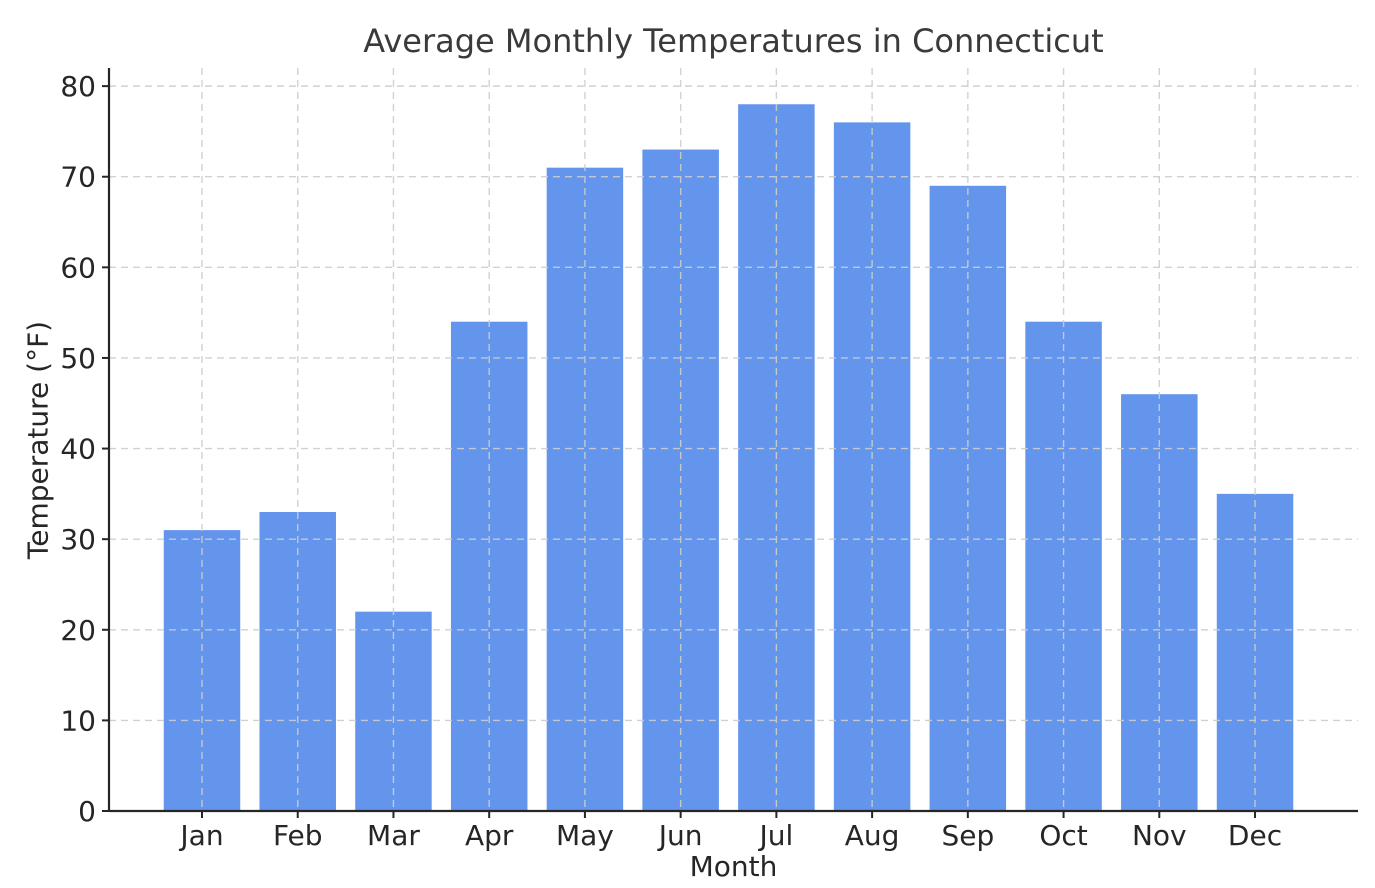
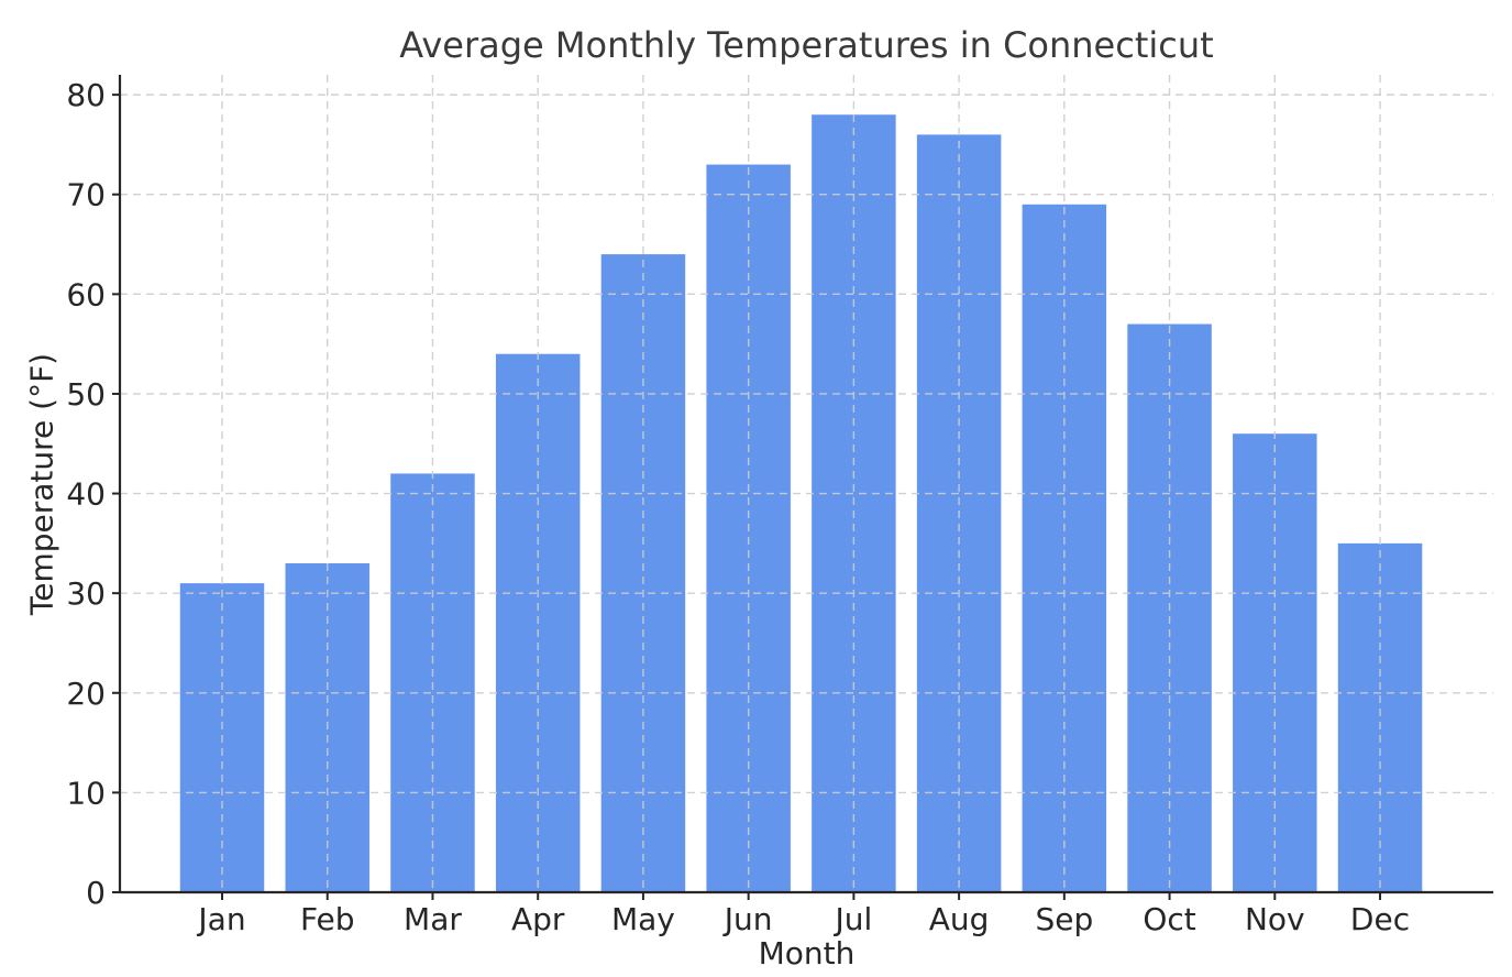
Mar: 22 -> 42
May: 71 -> 64
Oct: 54 -> 57
